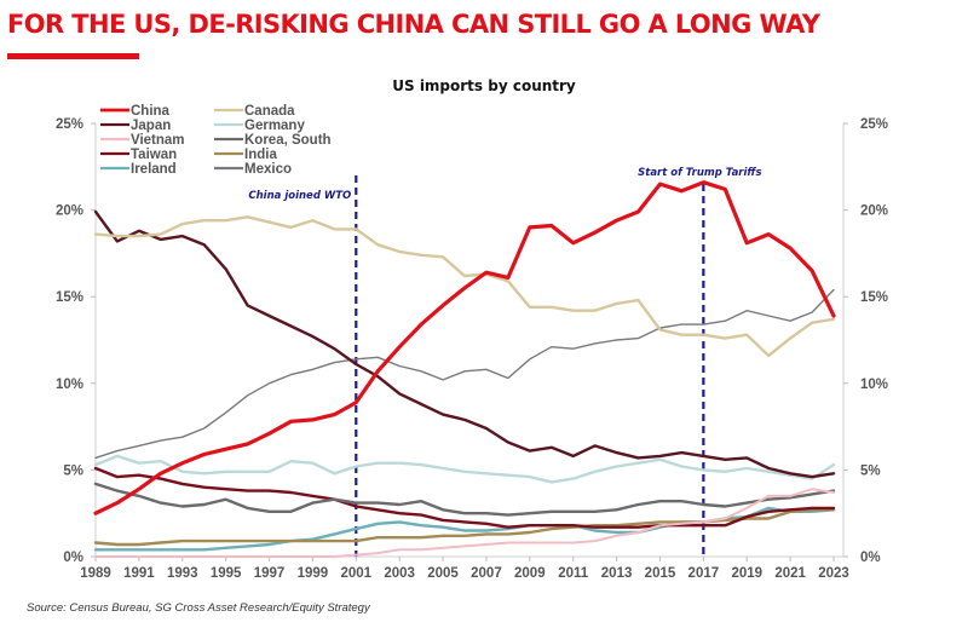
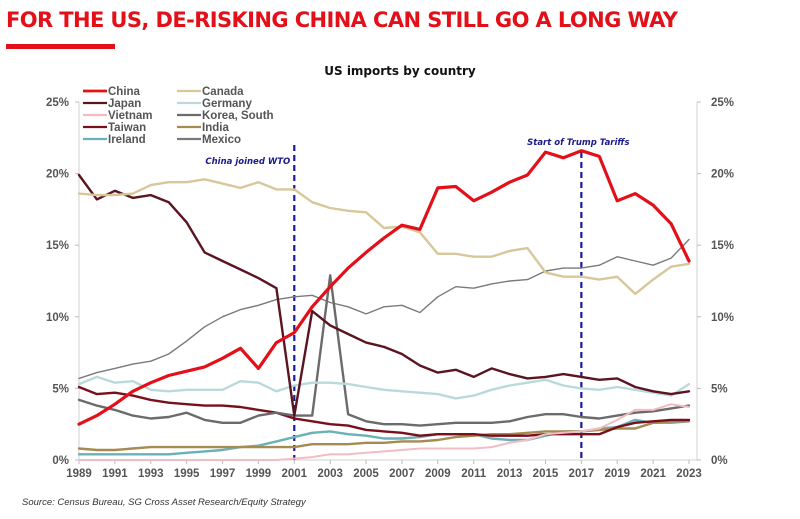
China/1999: 7.9% -> 6.4%
Japan/2001: 11.1% -> 3.1%
Korea, South/2003: 3.0% -> 12.9%
